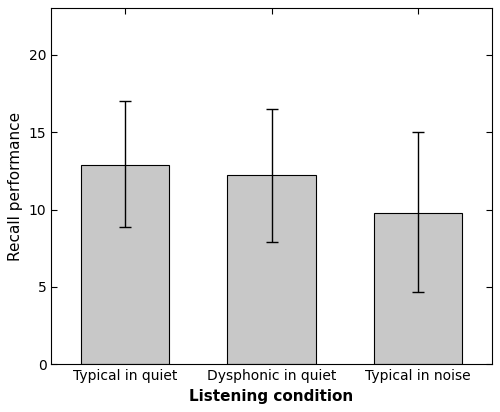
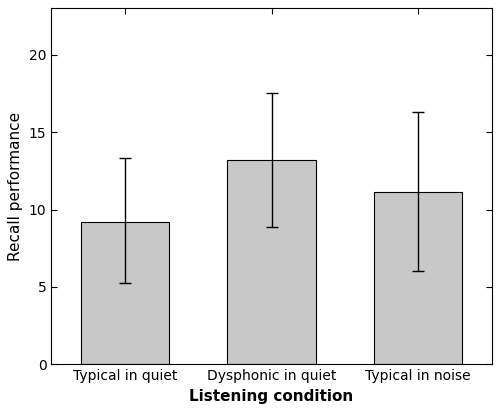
Typical in quiet: 12.8 -> 9.2
Dysphonic in quiet: 12.2 -> 13.2
Typical in noise: 9.8 -> 11.1
